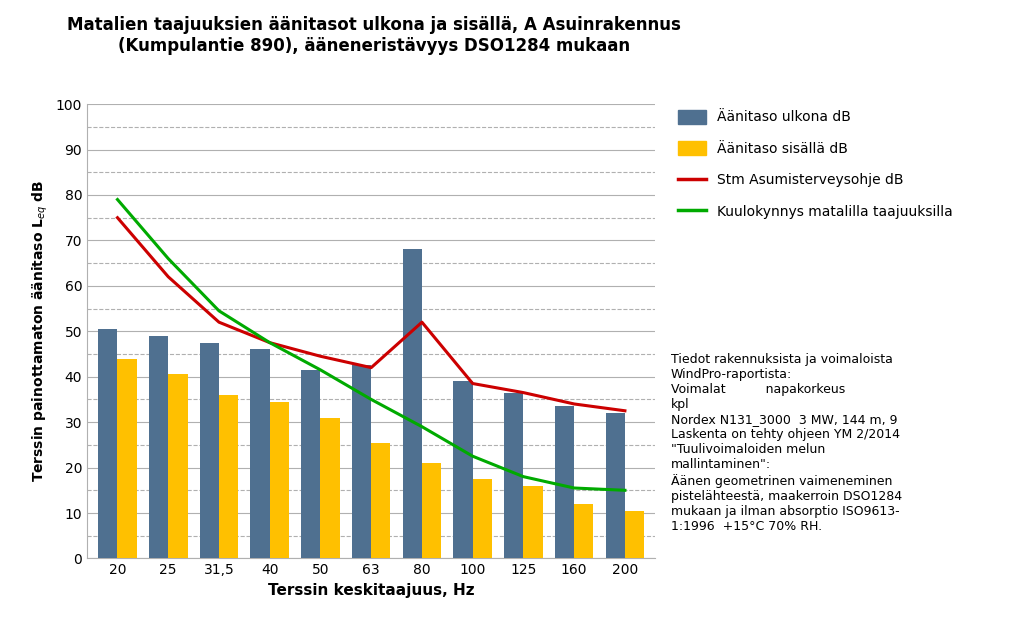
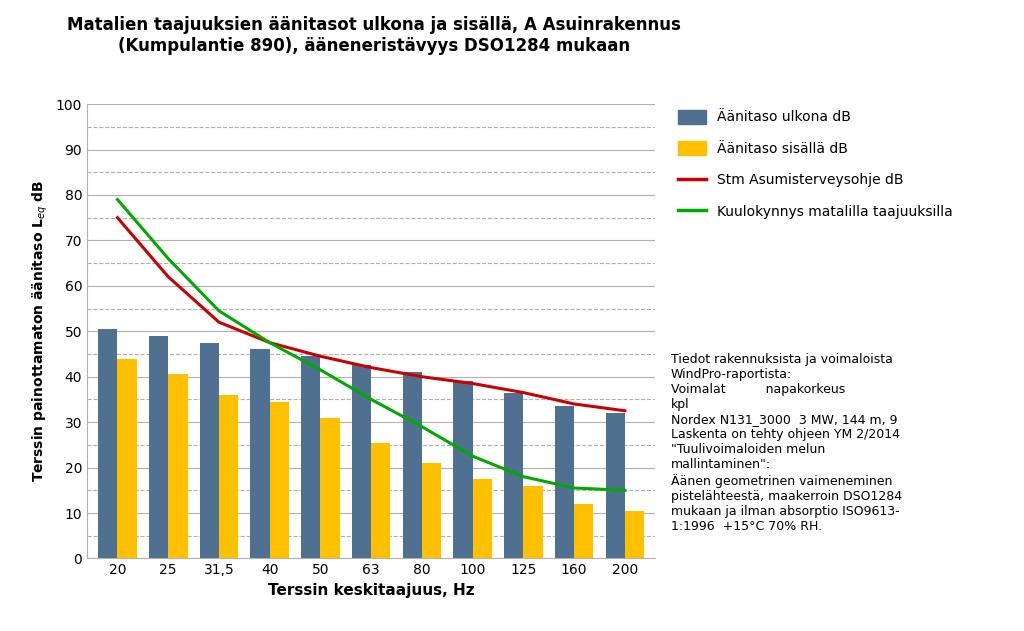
Äänitaso ulkona dB/50: 41.5 -> 44.5
Äänitaso ulkona dB/80: 68.0 -> 41.0
Stm Asumisterveysohje dB/80: 52.0 -> 40.0
